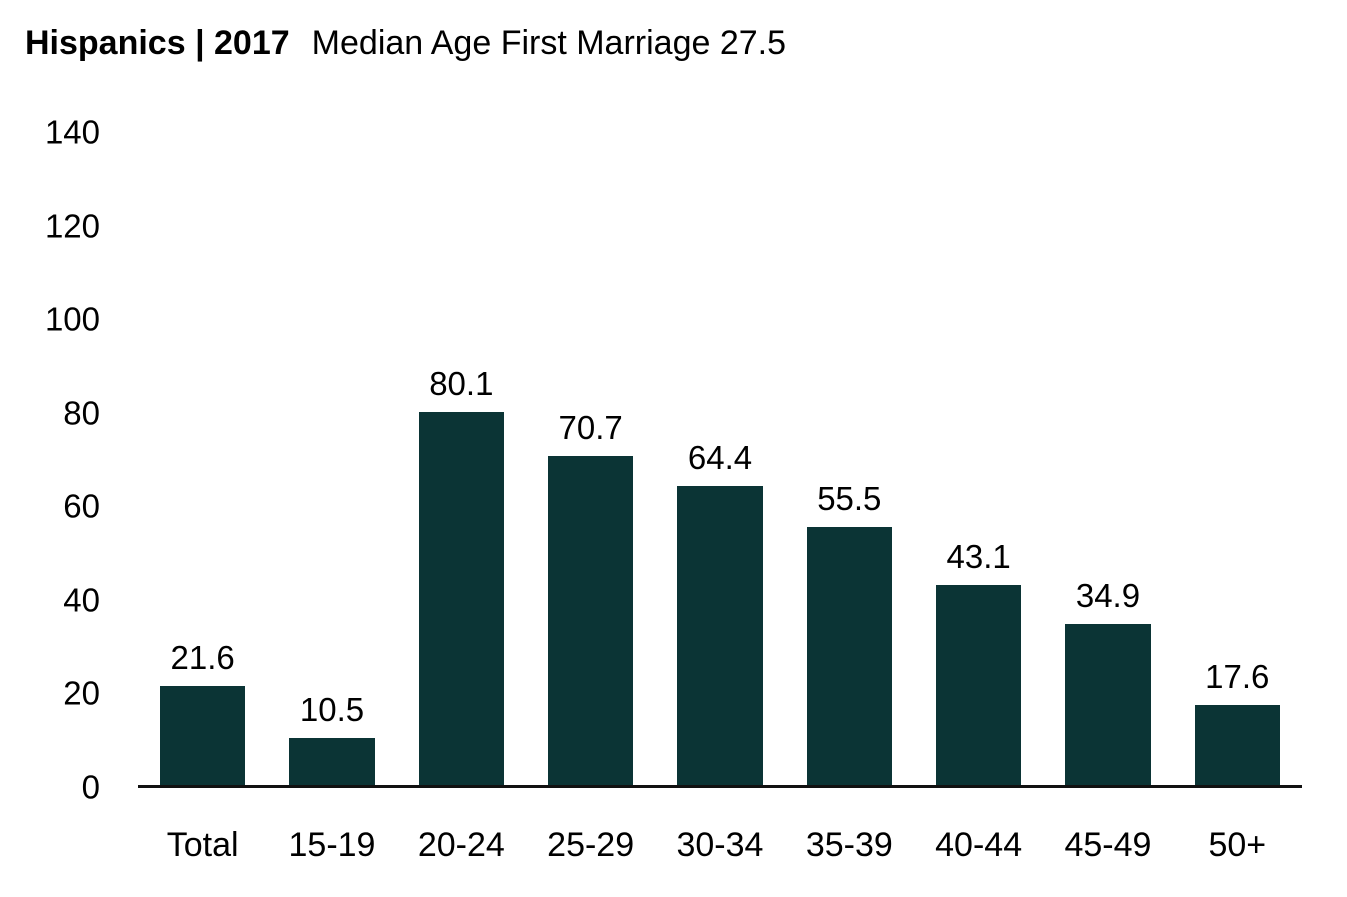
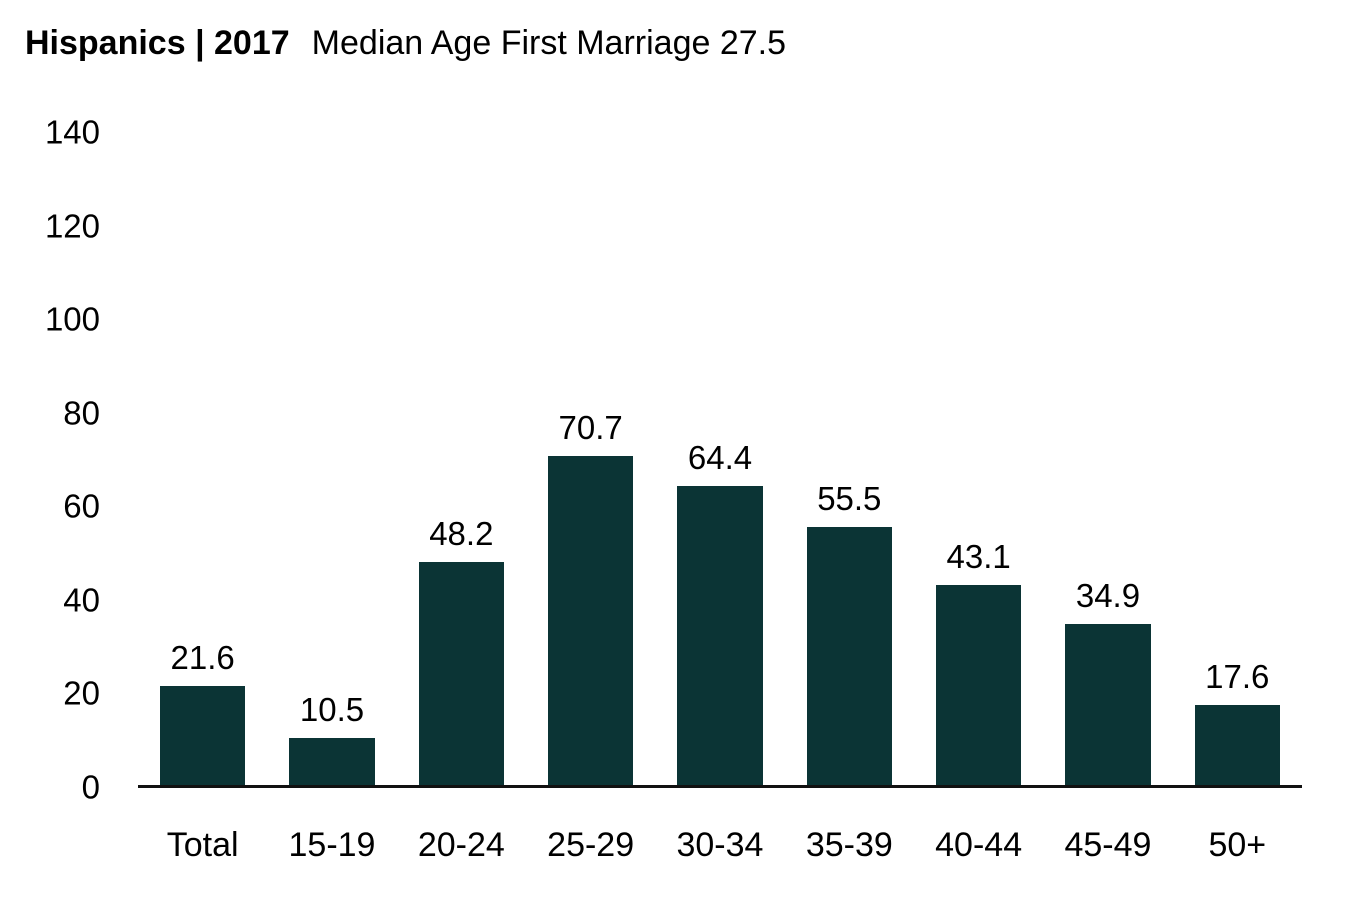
20-24: 80.1 -> 48.2
